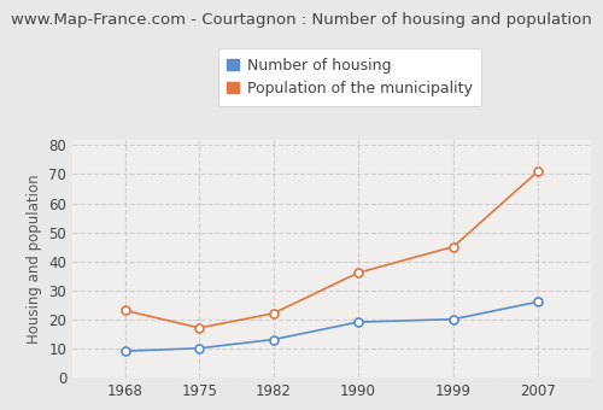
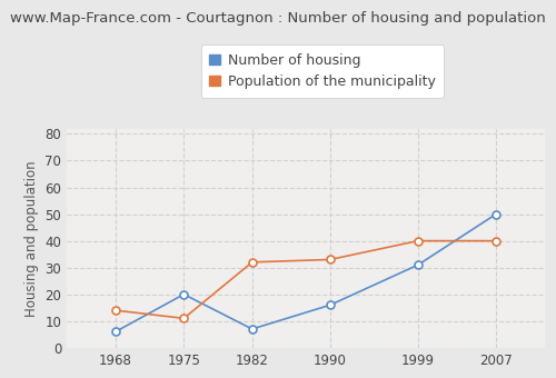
Number of housing/1968: 9 -> 6
Population of the municipality/1968: 23 -> 14
Number of housing/1975: 10 -> 20
Population of the municipality/1975: 17 -> 11
Number of housing/1982: 13 -> 7
Population of the municipality/1982: 22 -> 32
Number of housing/1990: 19 -> 16
Population of the municipality/1990: 36 -> 33
Number of housing/1999: 20 -> 31
Population of the municipality/1999: 45 -> 40
Number of housing/2007: 26 -> 50
Population of the municipality/2007: 71 -> 40
